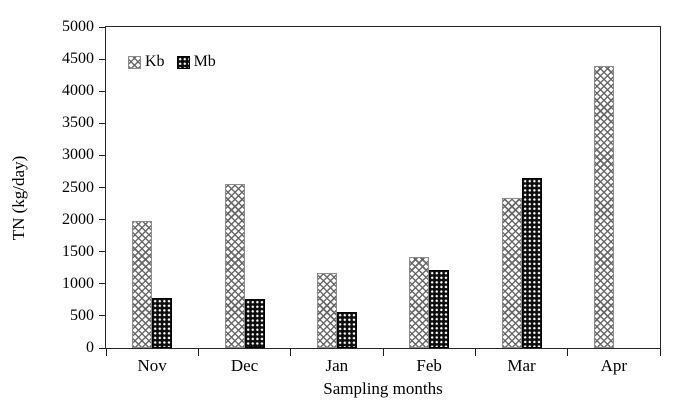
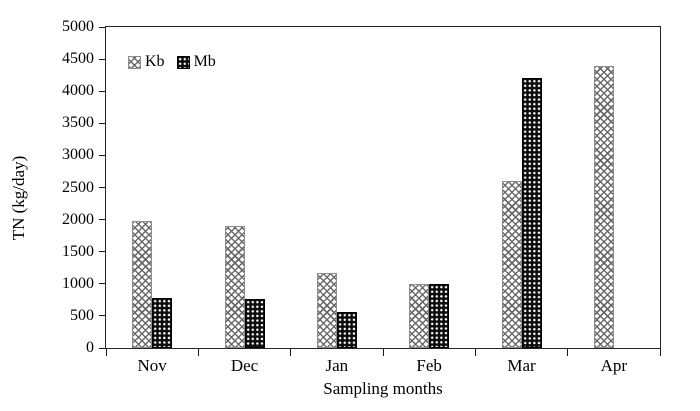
Kb/Dec: 2600 -> 1900
Kb/Feb: 1400 -> 1000
Mb/Feb: 1200 -> 1000
Kb/Mar: 2300 -> 2600
Mb/Mar: 2600 -> 4200
